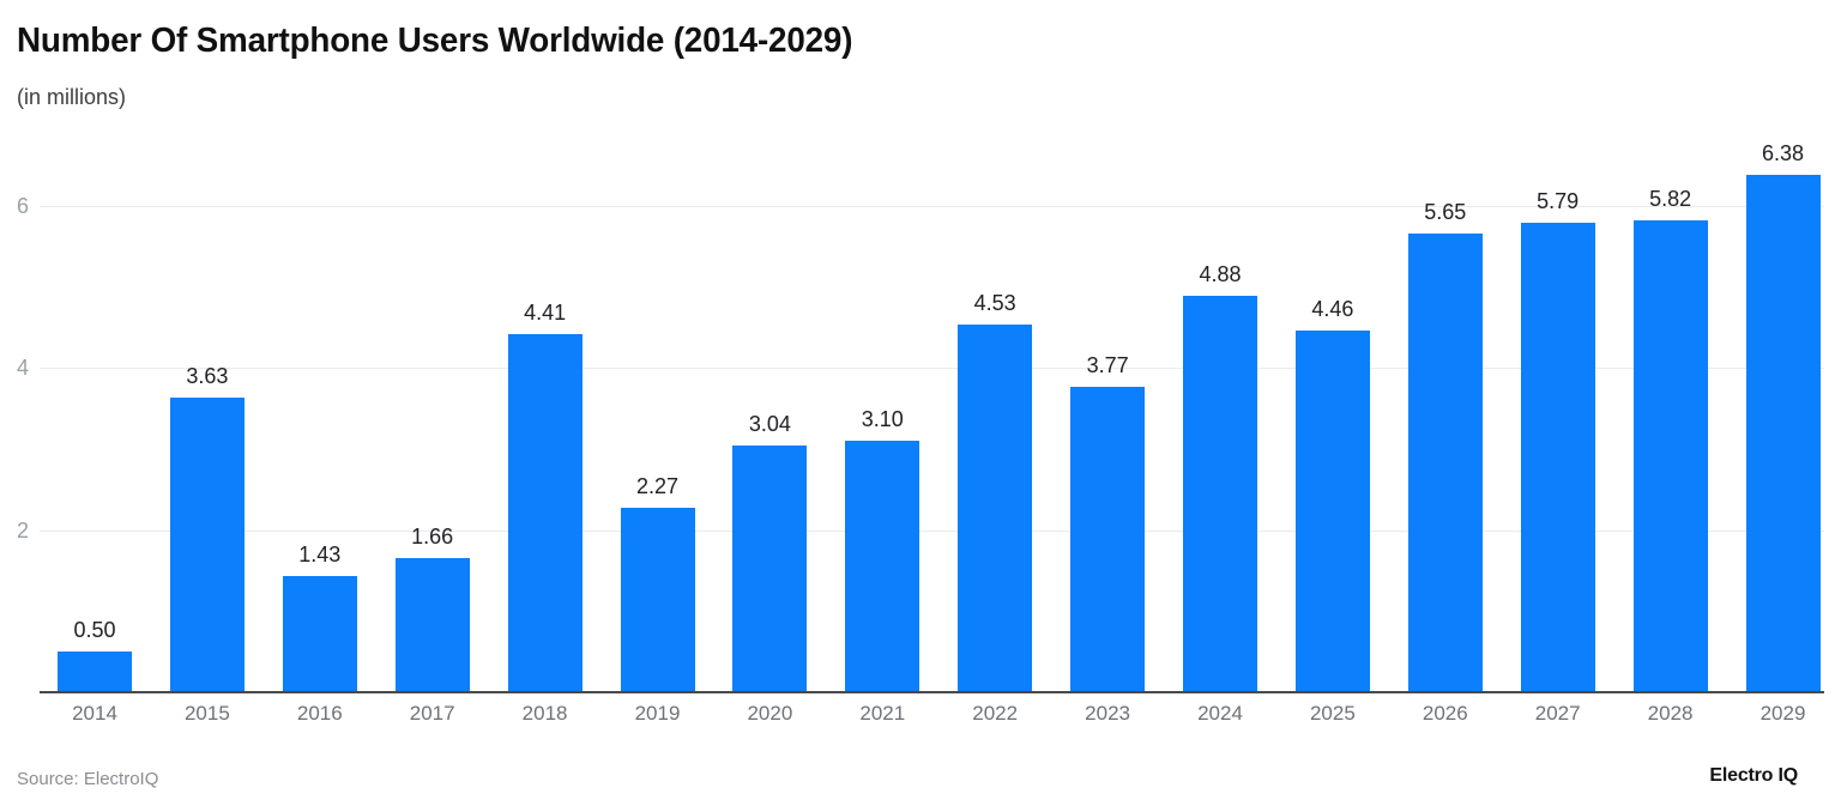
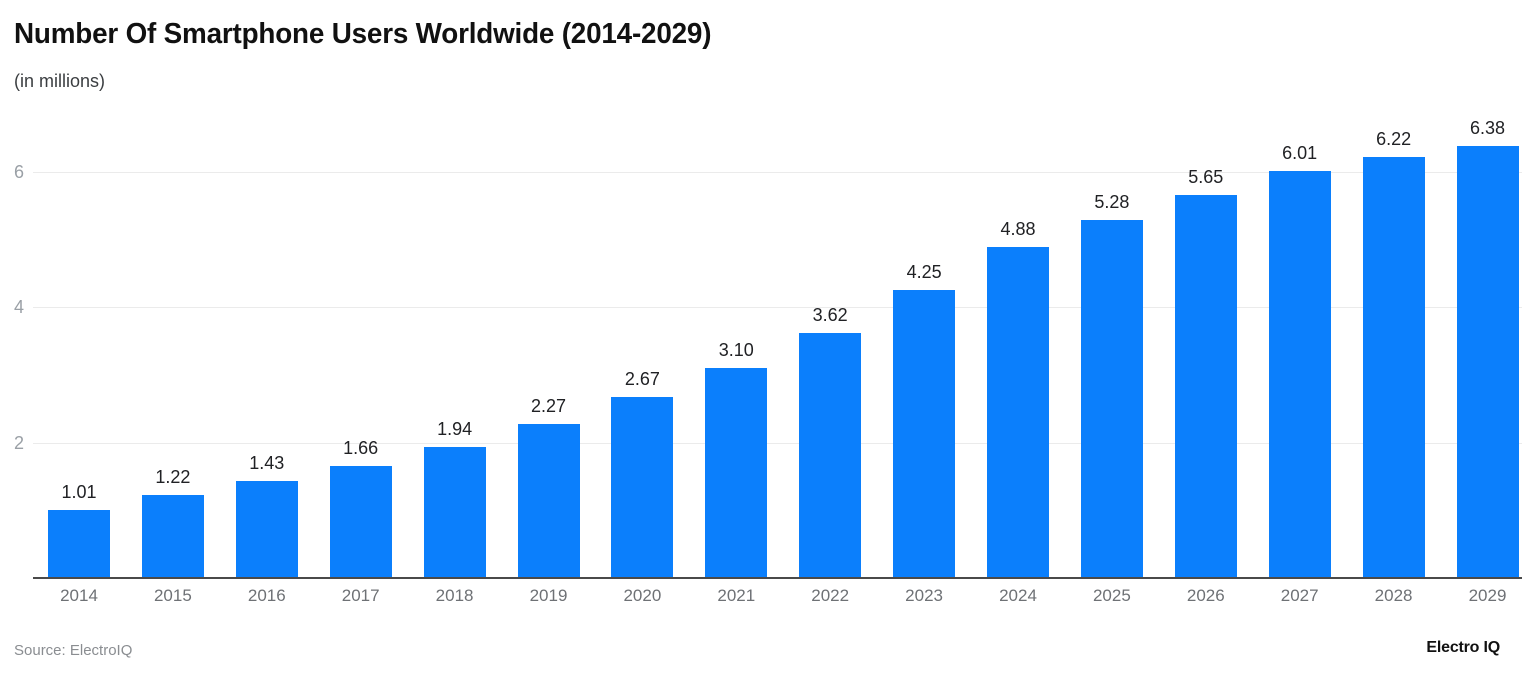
2014: 0.50 -> 1.01
2015: 3.63 -> 1.22
2018: 4.41 -> 1.94
2020: 3.04 -> 2.67
2022: 4.53 -> 3.62
2023: 3.77 -> 4.25
2025: 4.46 -> 5.28
2027: 5.79 -> 6.01
2028: 5.82 -> 6.22
